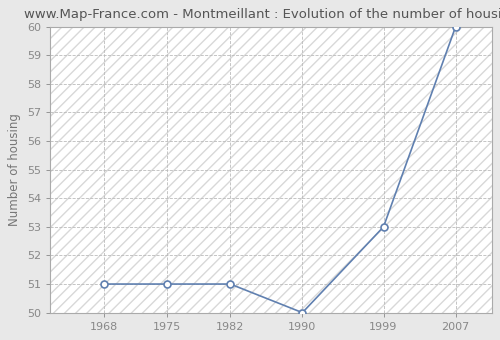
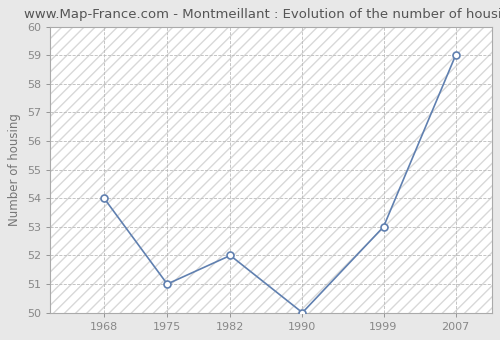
1968: 51 -> 54
1982: 51 -> 52
2007: 60 -> 59
